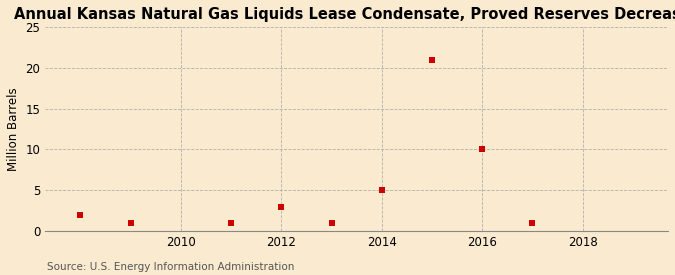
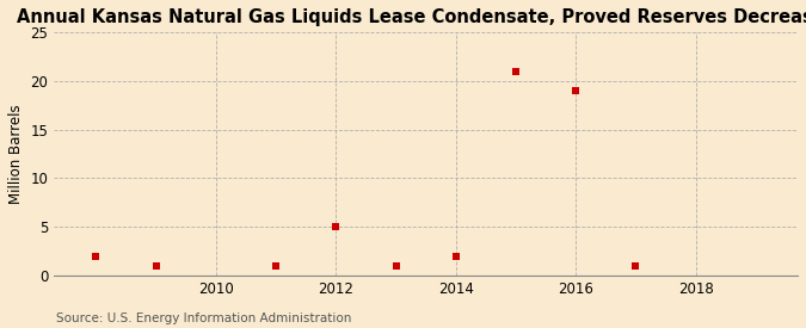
2012: 3 -> 5
2014: 5 -> 2
2016: 10 -> 19
